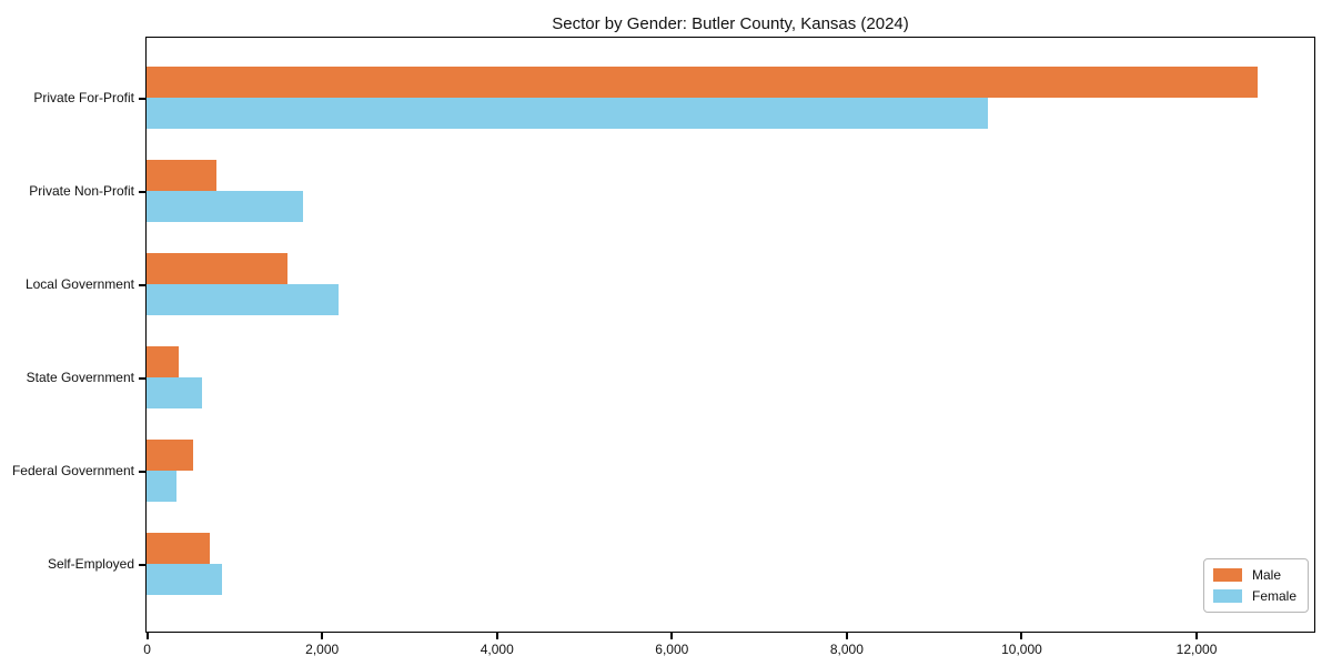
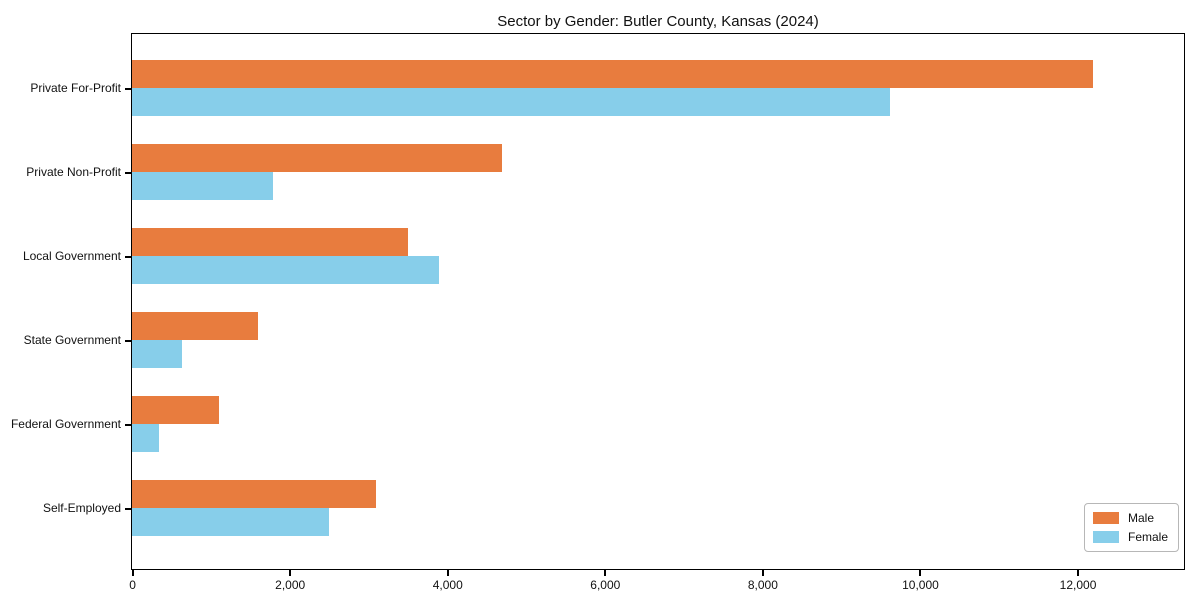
Male/Private For-Profit: 12700 -> 12200
Male/Private Non-Profit: 800 -> 4700
Male/Local Government: 1600 -> 3500
Female/Local Government: 2200 -> 3900
Male/State Government: 400 -> 1600
Male/Federal Government: 500 -> 1100
Male/Self-Employed: 700 -> 3100
Female/Self-Employed: 900 -> 2500
